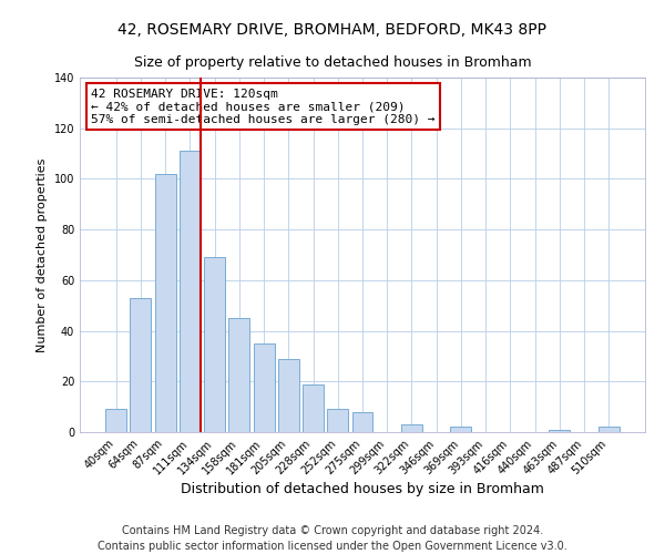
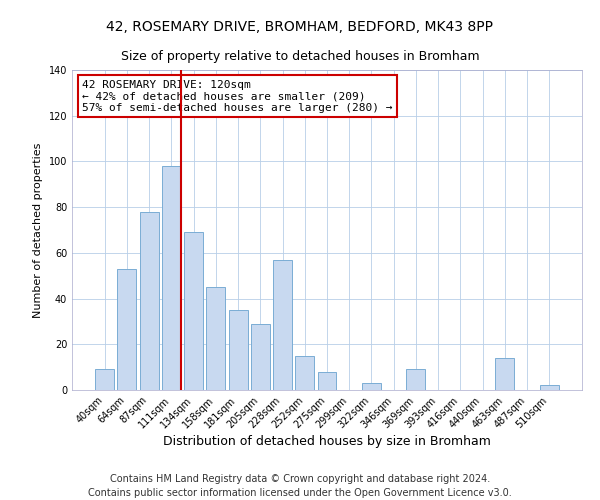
87sqm: 102 -> 78
111sqm: 111 -> 98
228sqm: 19 -> 57
252sqm: 9 -> 15
369sqm: 2 -> 9
463sqm: 1 -> 14
